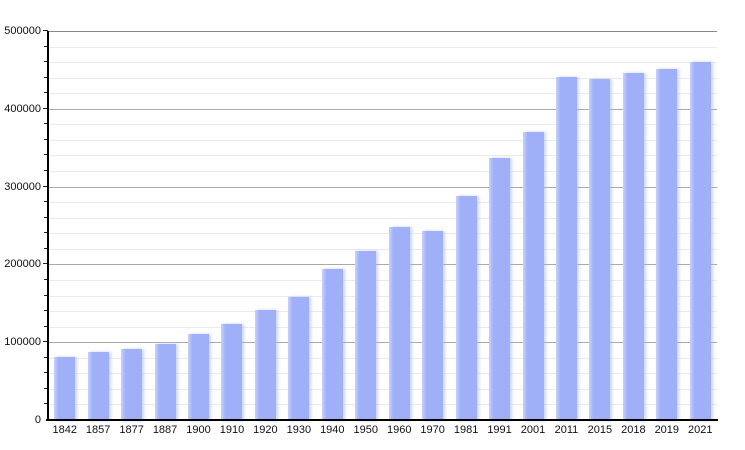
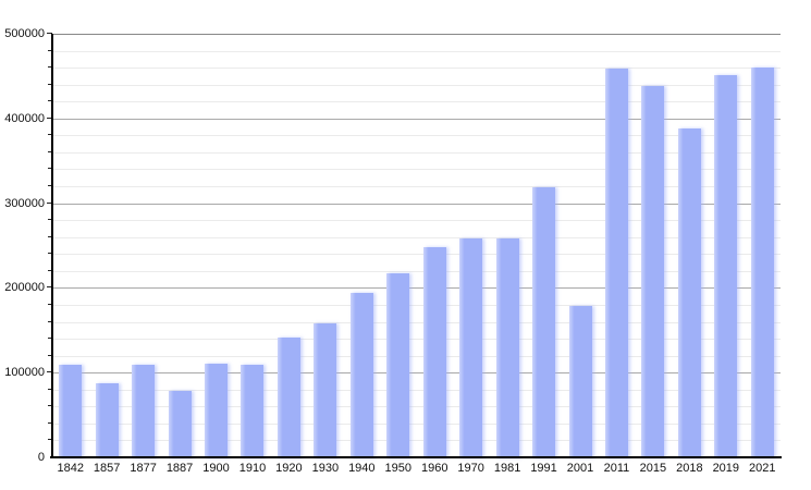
1842: 80000 -> 110000
1877: 90000 -> 110000
1887: 100000 -> 80000
1910: 120000 -> 110000
1970: 240000 -> 260000
1981: 290000 -> 260000
1991: 340000 -> 320000
2001: 370000 -> 180000
2011: 440000 -> 460000
2018: 450000 -> 390000
